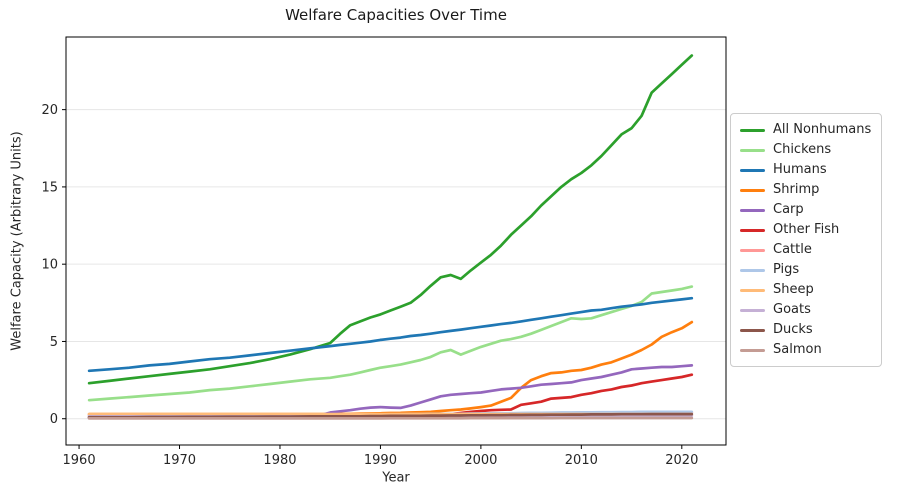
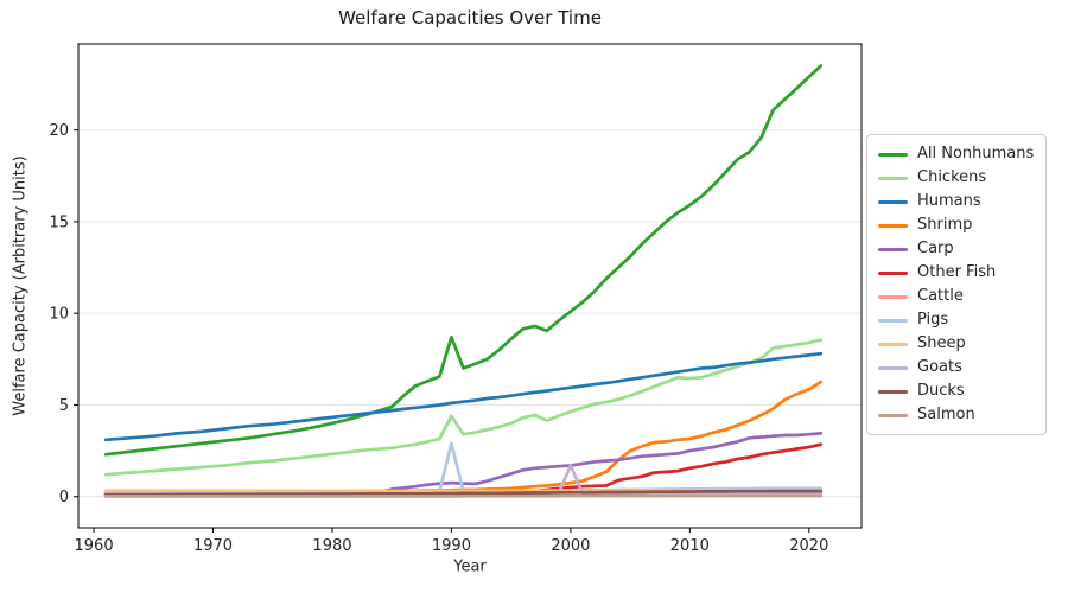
All Nonhumans/1990: 6.8 -> 8.7
Chickens/1990: 3.3 -> 4.4
Pigs/1990: 0.3 -> 2.9
Goats/2000: 0.2 -> 1.7
